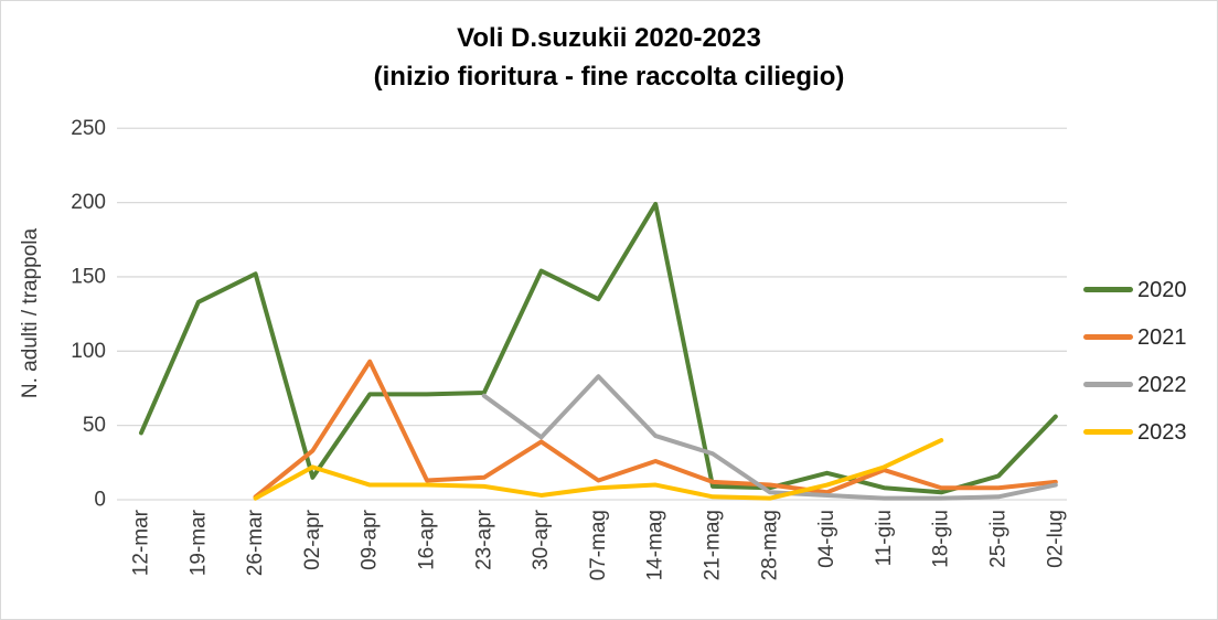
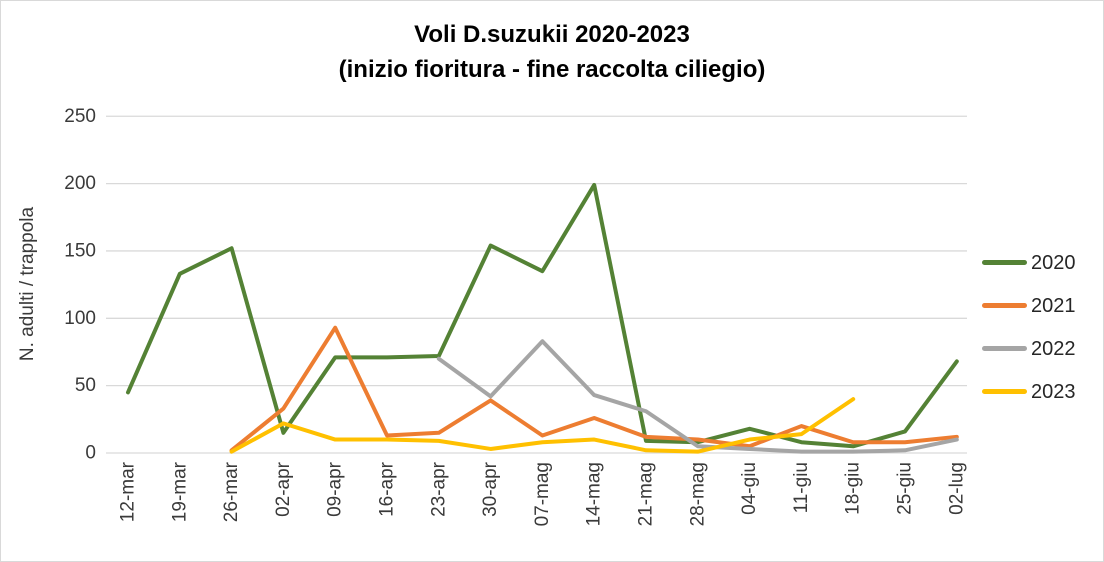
2023/11-giu: 22 -> 14
2020/02-lug: 56 -> 68
